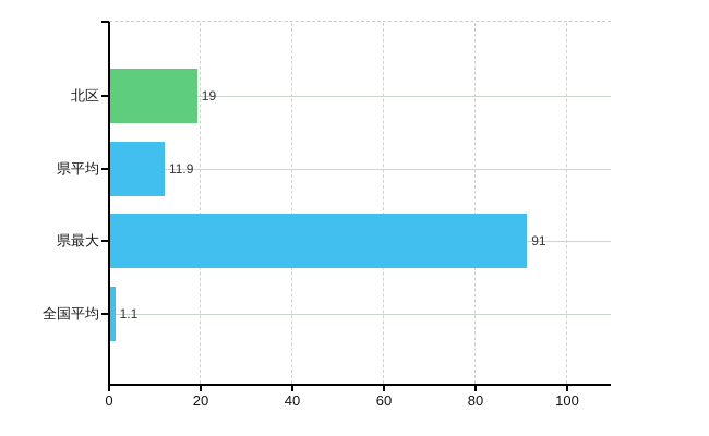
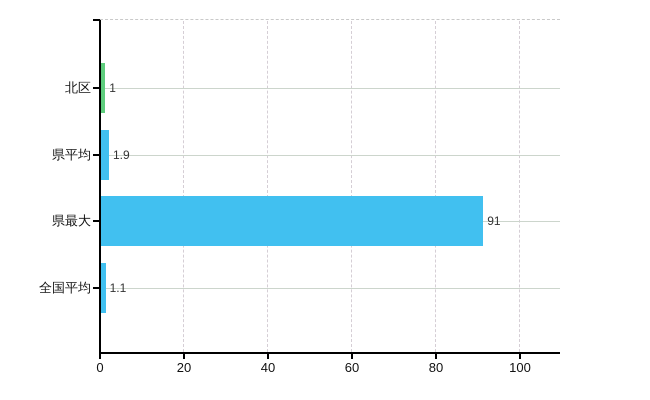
北区: 19 -> 1
県平均: 11.9 -> 1.9
